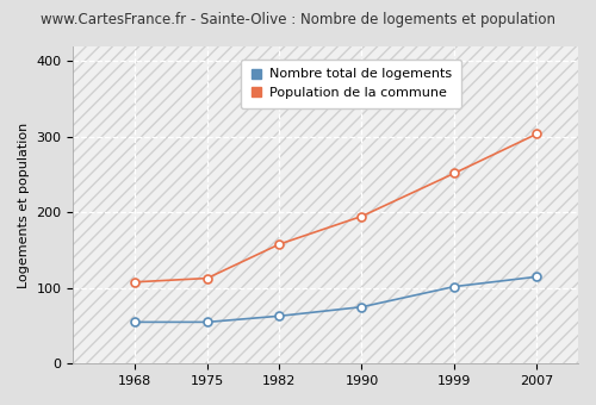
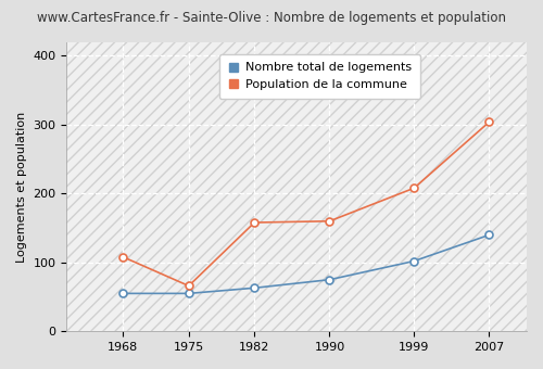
Population de la commune/1975: 113 -> 66
Population de la commune/1990: 195 -> 160
Population de la commune/1999: 252 -> 208
Nombre total de logements/2007: 115 -> 140
